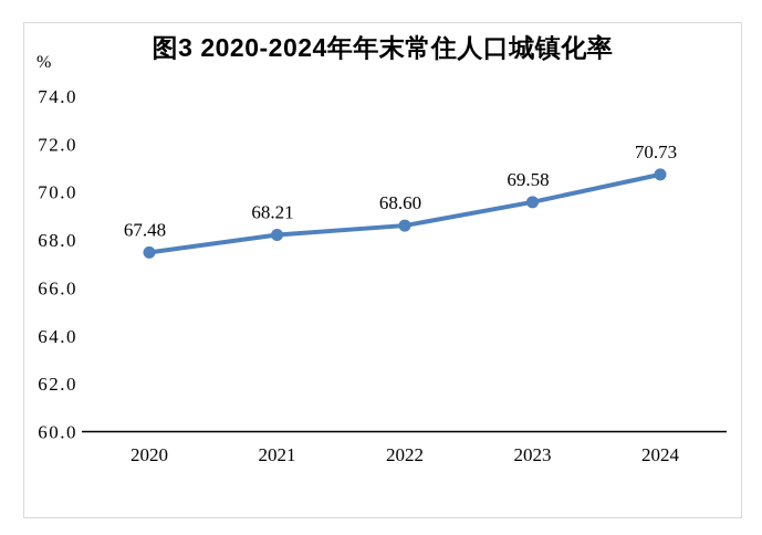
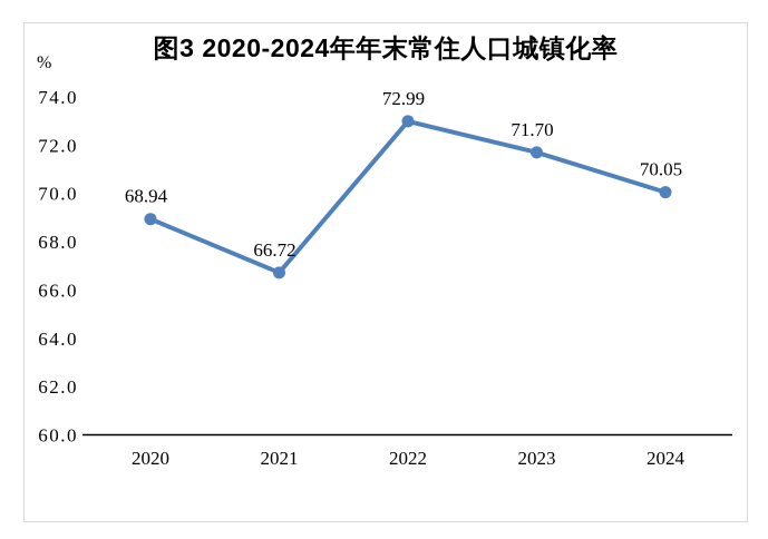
2020: 67.48 -> 68.94
2021: 68.21 -> 66.72
2022: 68.60 -> 72.99
2023: 69.58 -> 71.70
2024: 70.73 -> 70.05
